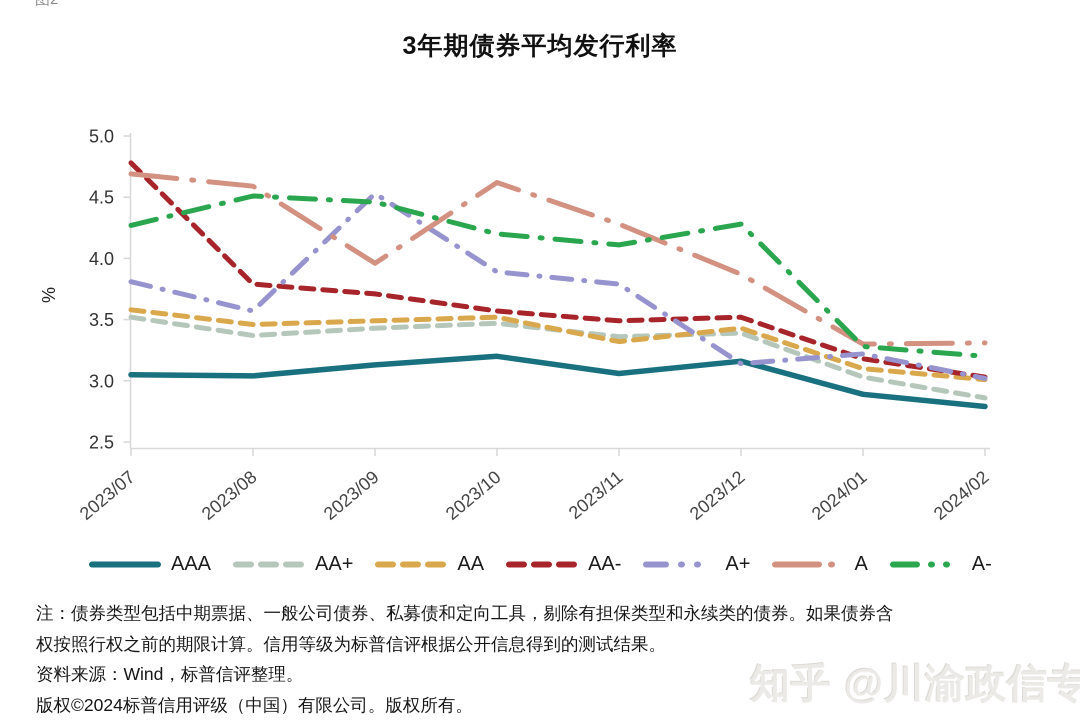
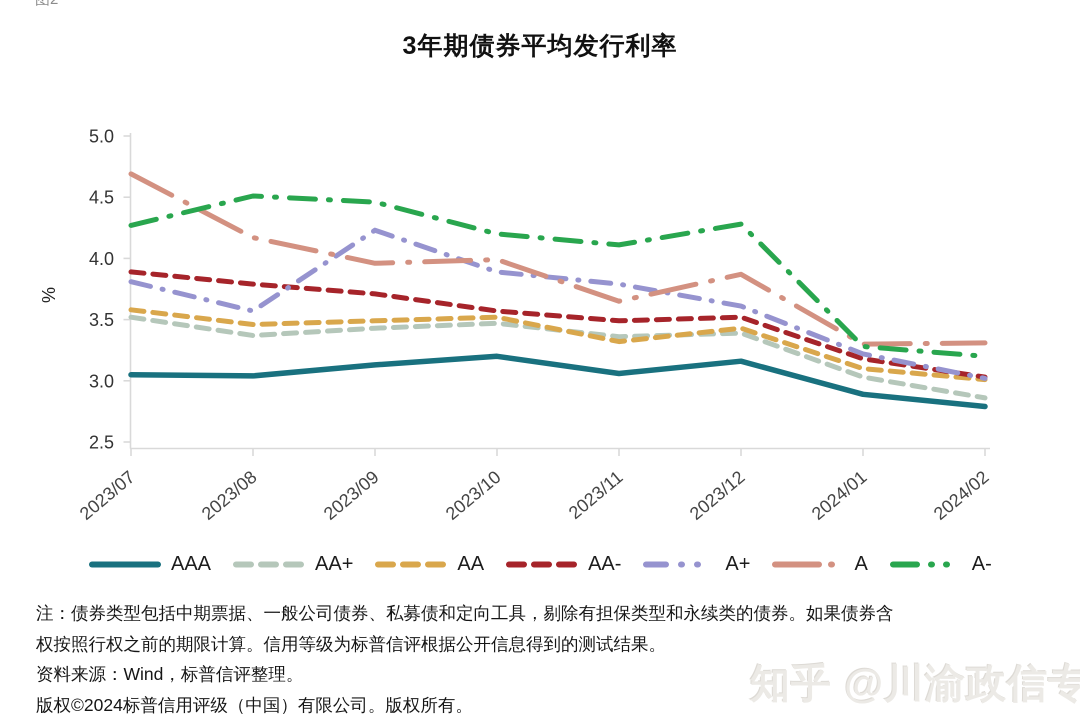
AA-/2023/07: 4.78 -> 3.89
A/2023/08: 4.59 -> 4.17
A+/2023/09: 4.53 -> 4.23
A/2023/10: 4.62 -> 3.99
A/2023/11: 4.28 -> 3.65
A+/2023/12: 3.14 -> 3.61
